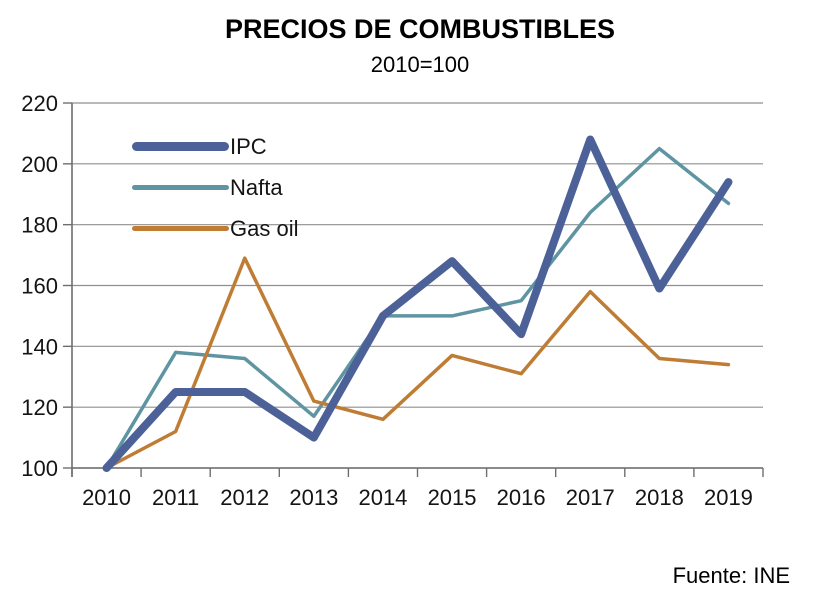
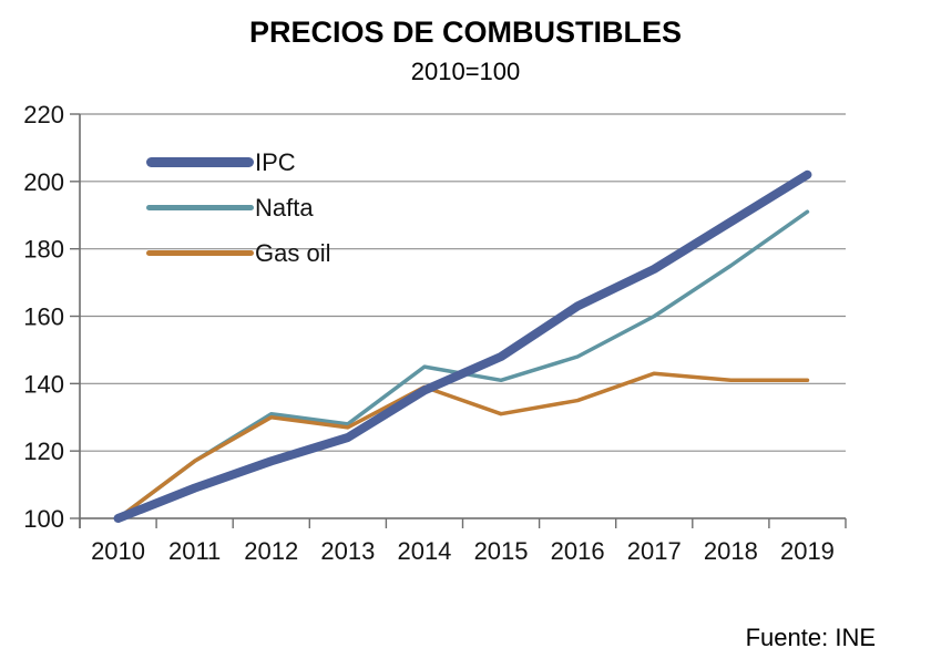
IPC/2011: 125 -> 109
Nafta/2011: 138 -> 117
Gas oil/2011: 112 -> 117
IPC/2012: 125 -> 117
Nafta/2012: 136 -> 131
Gas oil/2012: 169 -> 130
IPC/2013: 110 -> 124
Nafta/2013: 117 -> 128
Gas oil/2013: 122 -> 127
IPC/2014: 150 -> 138
Nafta/2014: 150 -> 145
Gas oil/2014: 116 -> 139
IPC/2015: 168 -> 148
Nafta/2015: 150 -> 141
Gas oil/2015: 137 -> 131
IPC/2016: 144 -> 163
Nafta/2016: 155 -> 148
Gas oil/2016: 131 -> 135
IPC/2017: 208 -> 174
Nafta/2017: 184 -> 160
Gas oil/2017: 158 -> 143
IPC/2018: 159 -> 188
Nafta/2018: 205 -> 175
Gas oil/2018: 136 -> 141
IPC/2019: 194 -> 202
Nafta/2019: 187 -> 191
Gas oil/2019: 134 -> 141
